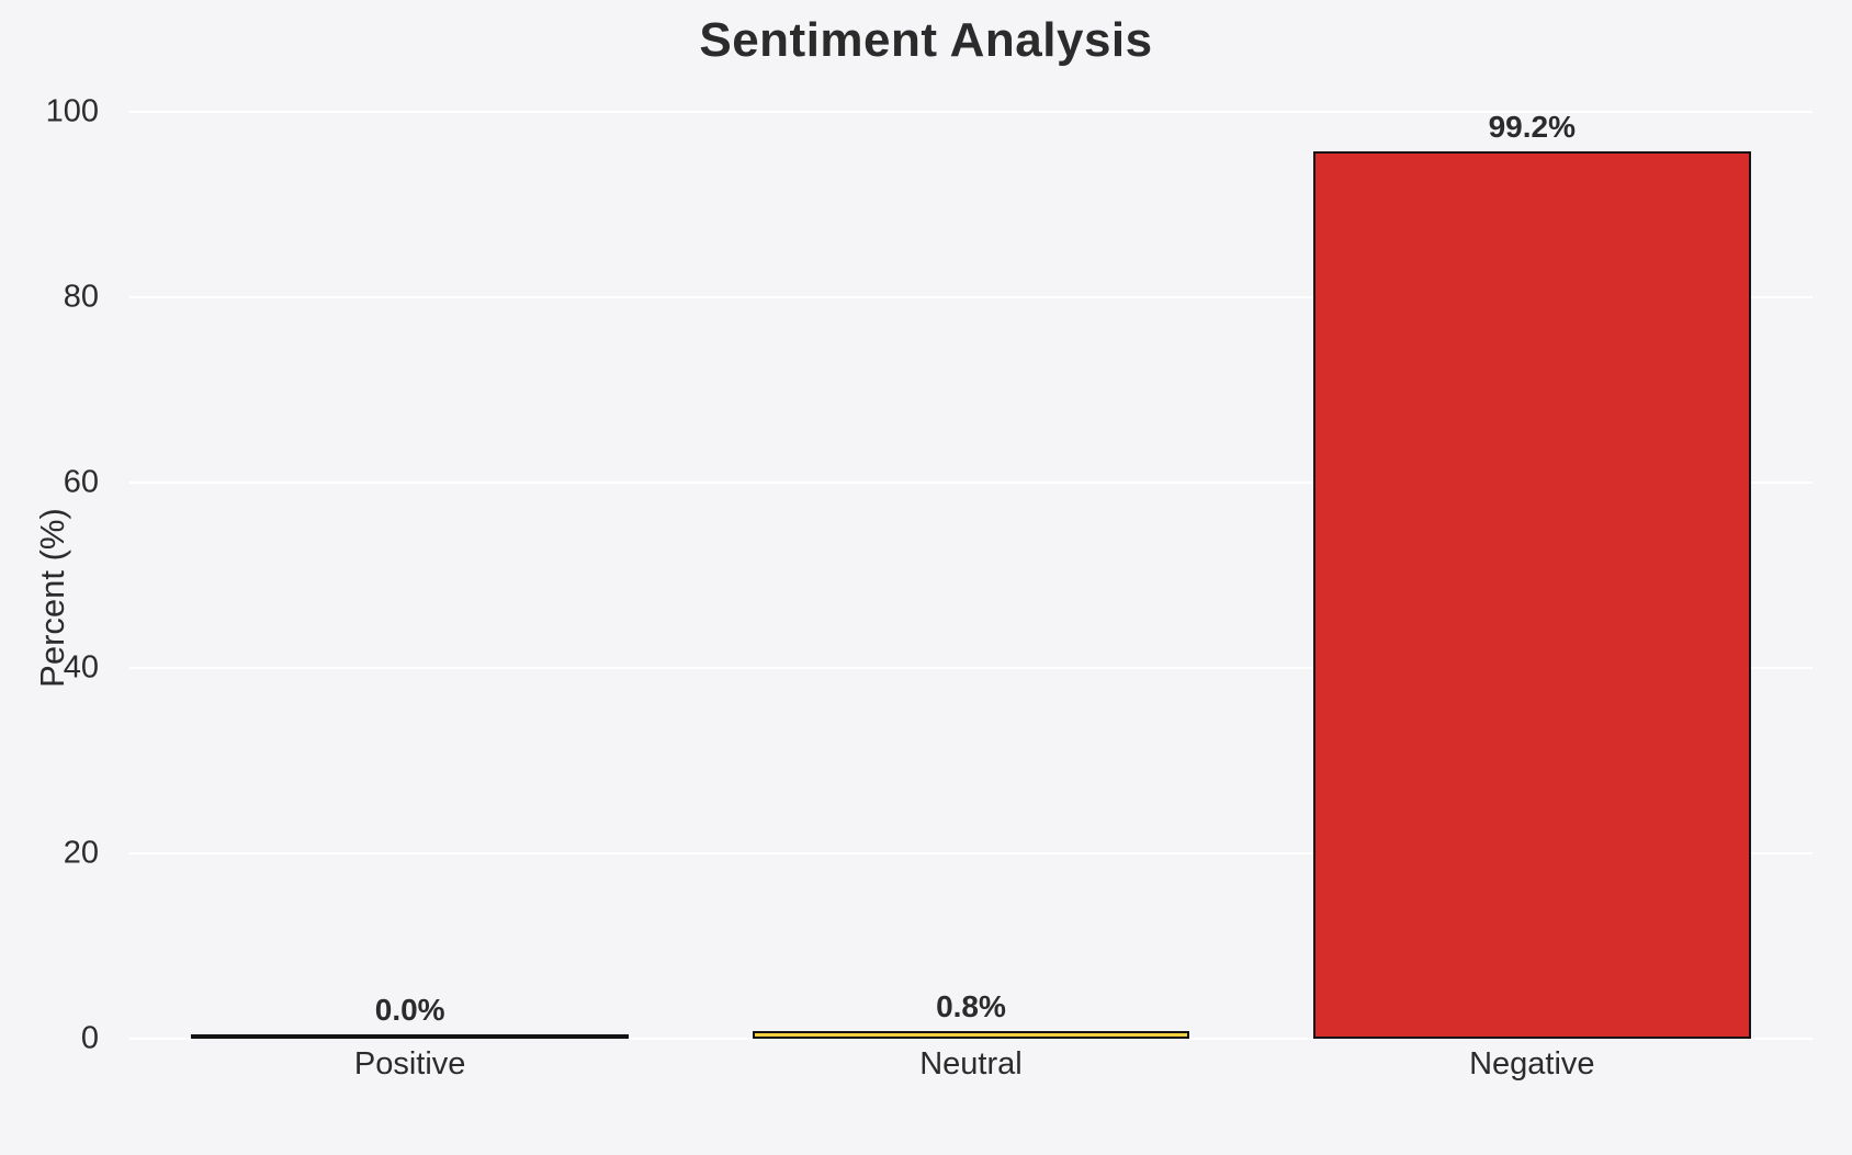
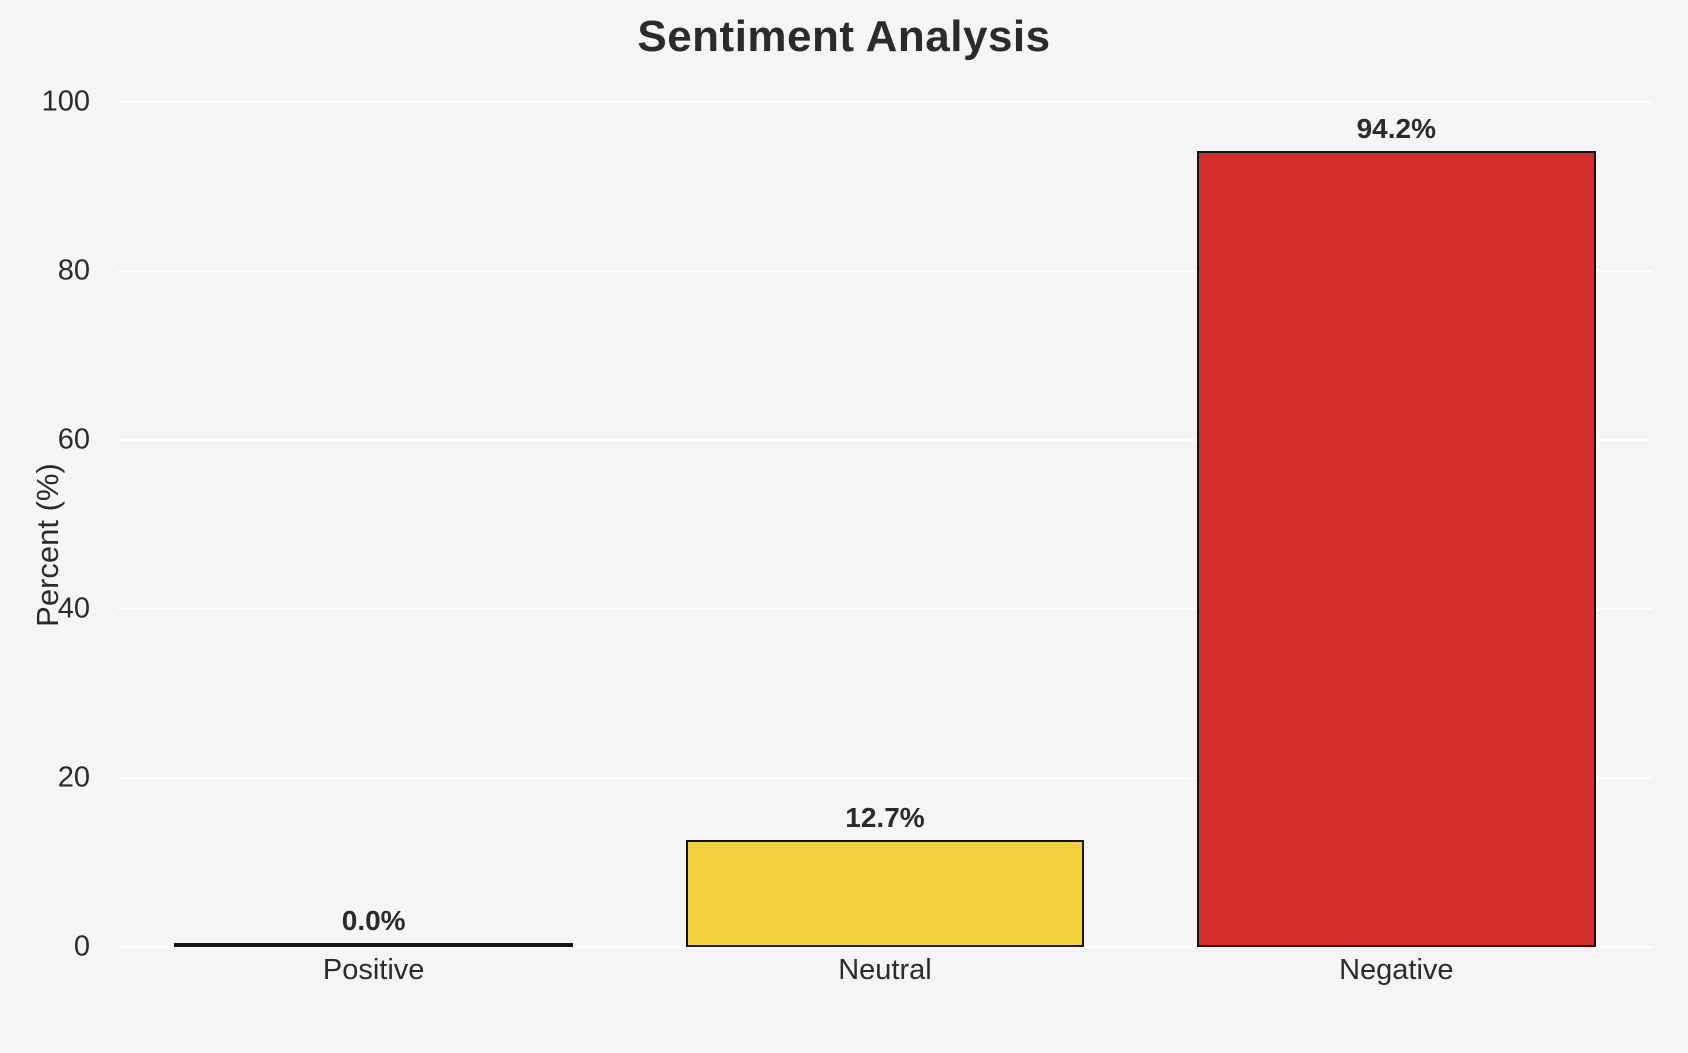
Neutral: 0.8% -> 12.7%
Negative: 99.2% -> 94.2%
